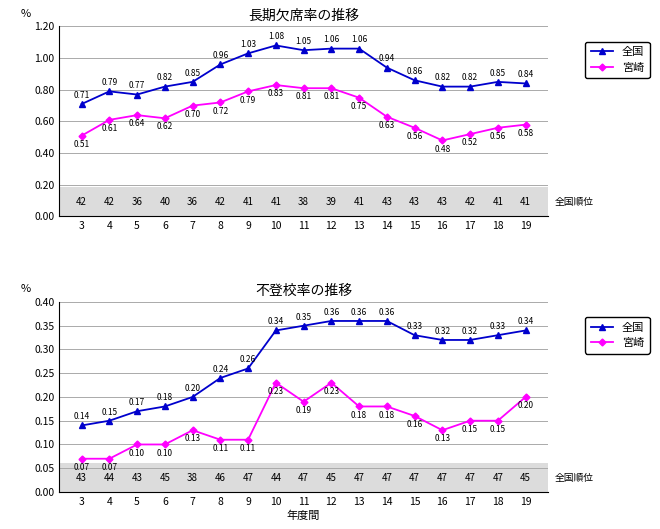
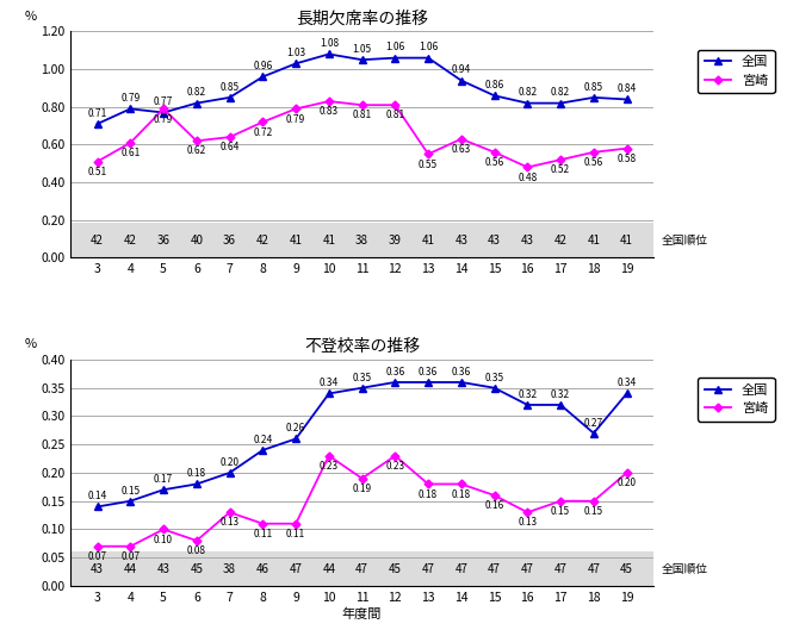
長期欠席率の推移/宮崎/5: 0.64 -> 0.79
長期欠席率の推移/宮崎/7: 0.70 -> 0.64
長期欠席率の推移/宮崎/13: 0.75 -> 0.55
不登校率の推移/宮崎/6: 0.10 -> 0.08
不登校率の推移/全国/15: 0.33 -> 0.35
不登校率の推移/全国/18: 0.33 -> 0.27
